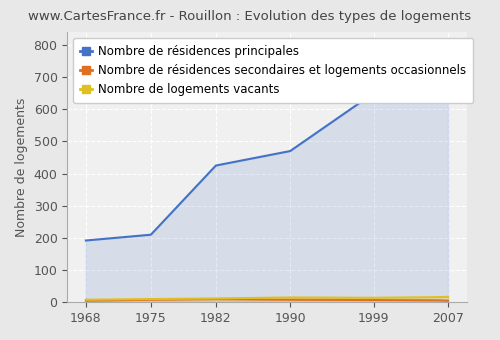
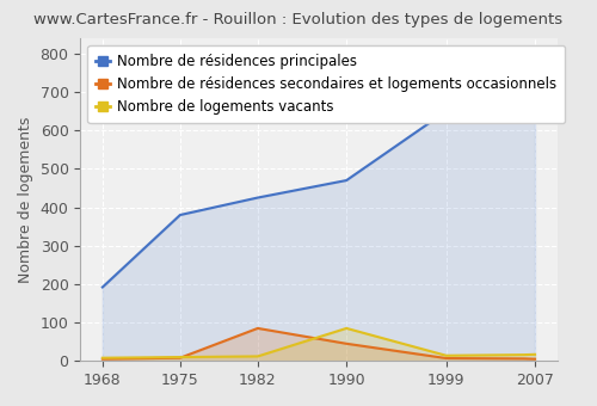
Nombre de résidences principales/1975: 210 -> 380
Nombre de résidences secondaires et logements occasionnels/1982: 10 -> 85
Nombre de résidences secondaires et logements occasionnels/1990: 8 -> 45
Nombre de logements vacants/1990: 15 -> 85
